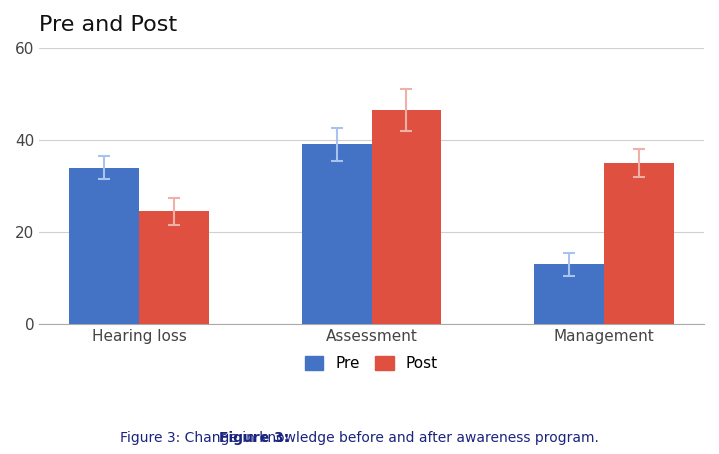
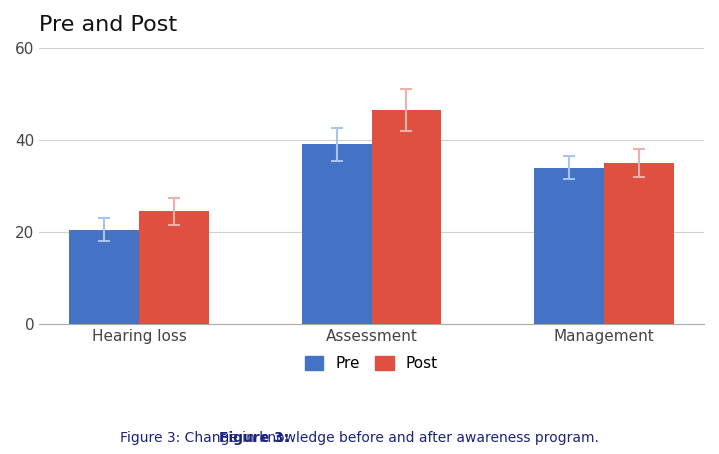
Pre/Hearing loss: 34.0 -> 20.5
Pre/Management: 13.0 -> 34.0
